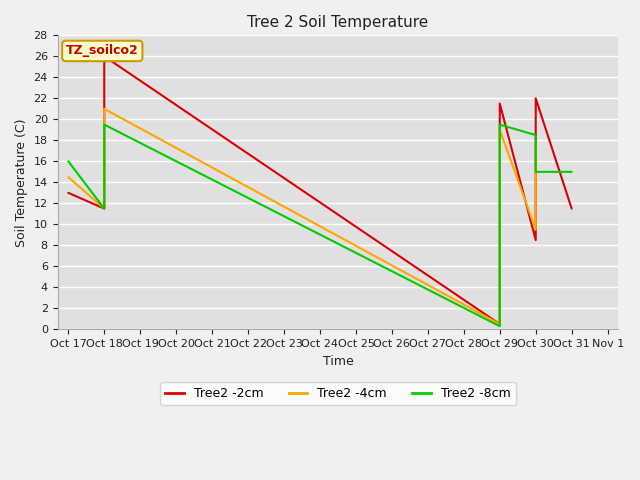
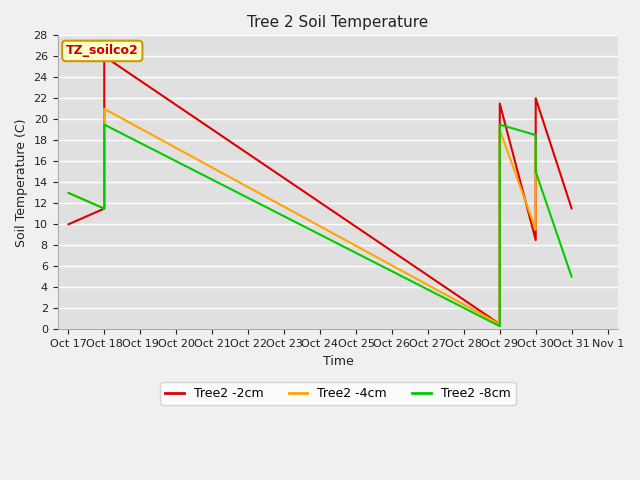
Tree2 -2cm/Oct 17: 13.0 -> 10.0
Tree2 -4cm/Oct 17: 14.5 -> 13.0
Tree2 -8cm/Oct 17: 16.0 -> 13.0
Tree2 -8cm/Oct 31: 15.0 -> 5.0
